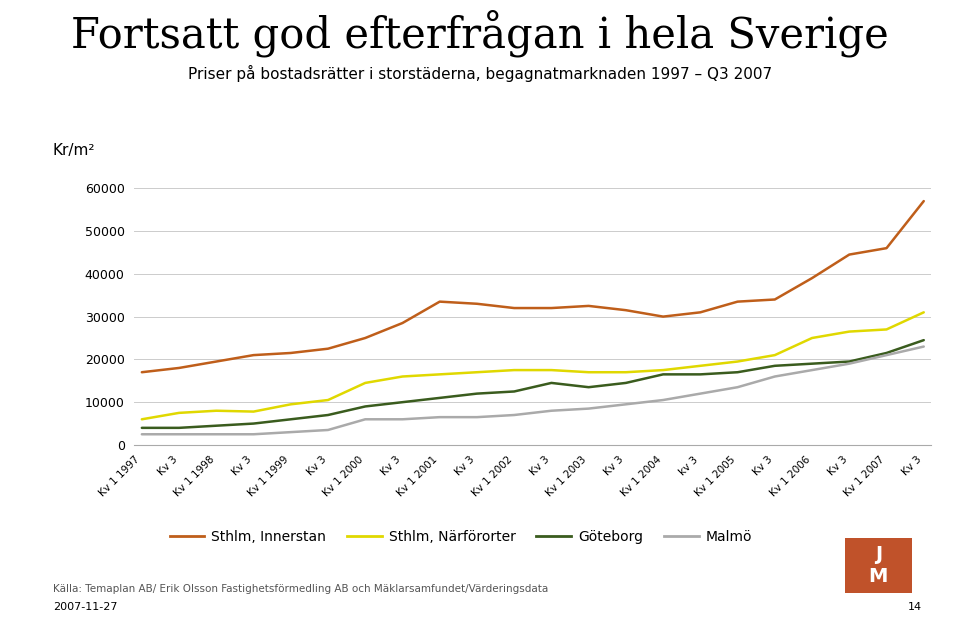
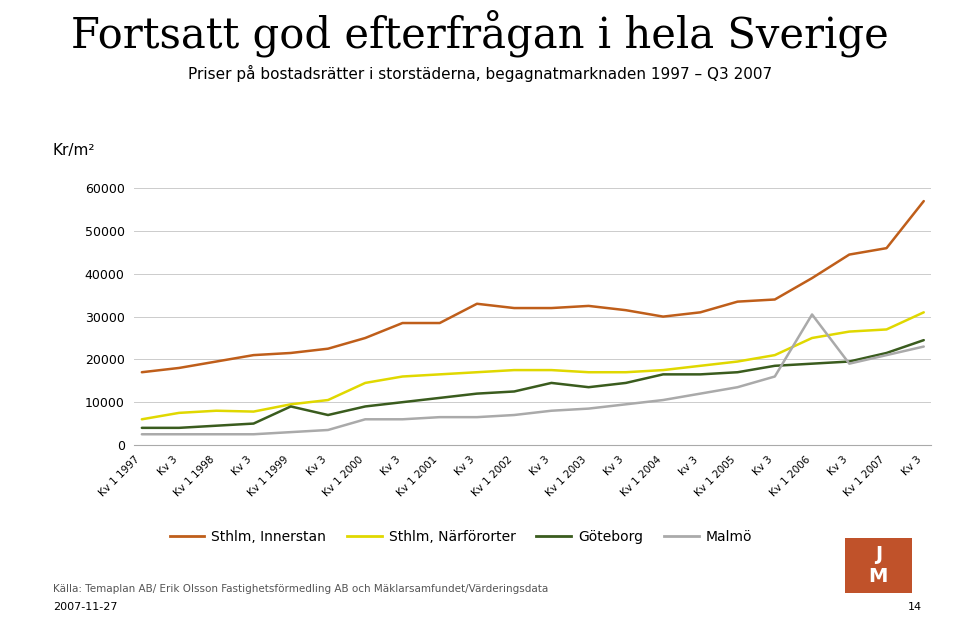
Göteborg/Kv 1 1999: 6000 -> 9000
Sthlm, Innerstan/Kv 1 2001: 33500 -> 28500
Malmö/Kv 1 2006: 17500 -> 30500
